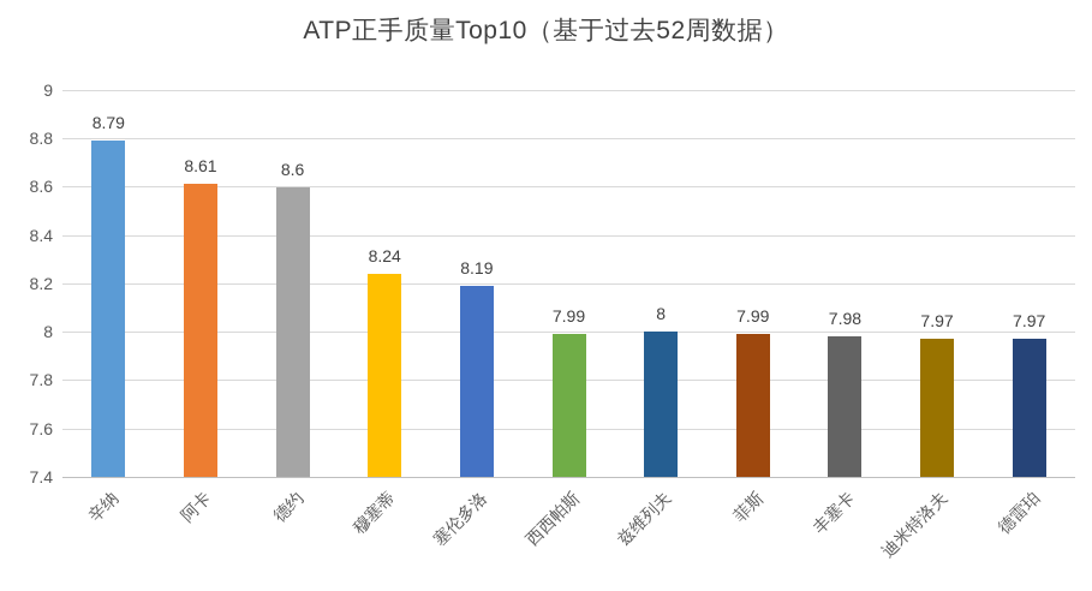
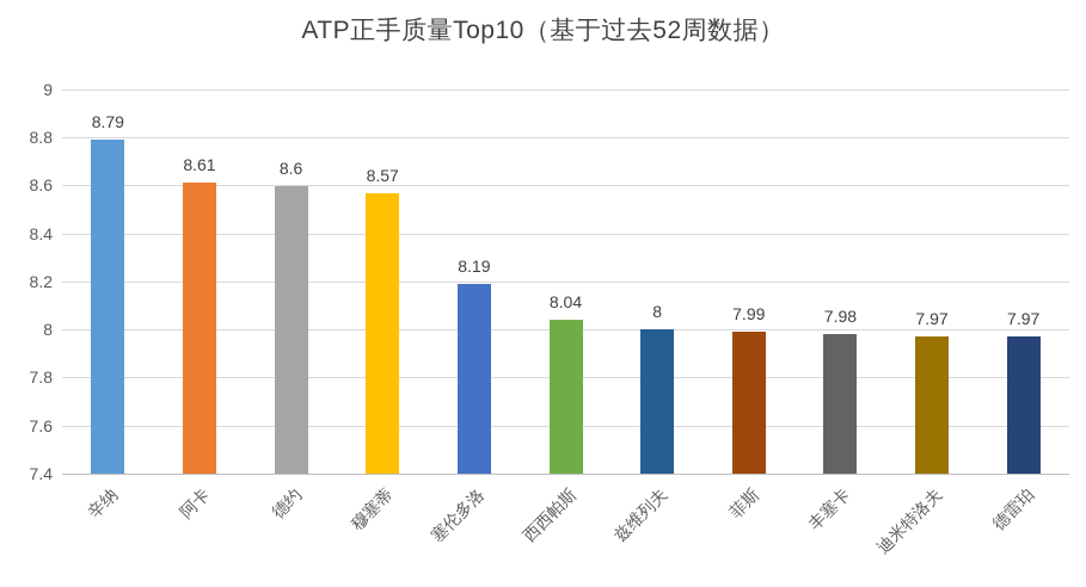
穆塞蒂: 8.24 -> 8.57
西西帕斯: 7.99 -> 8.04
